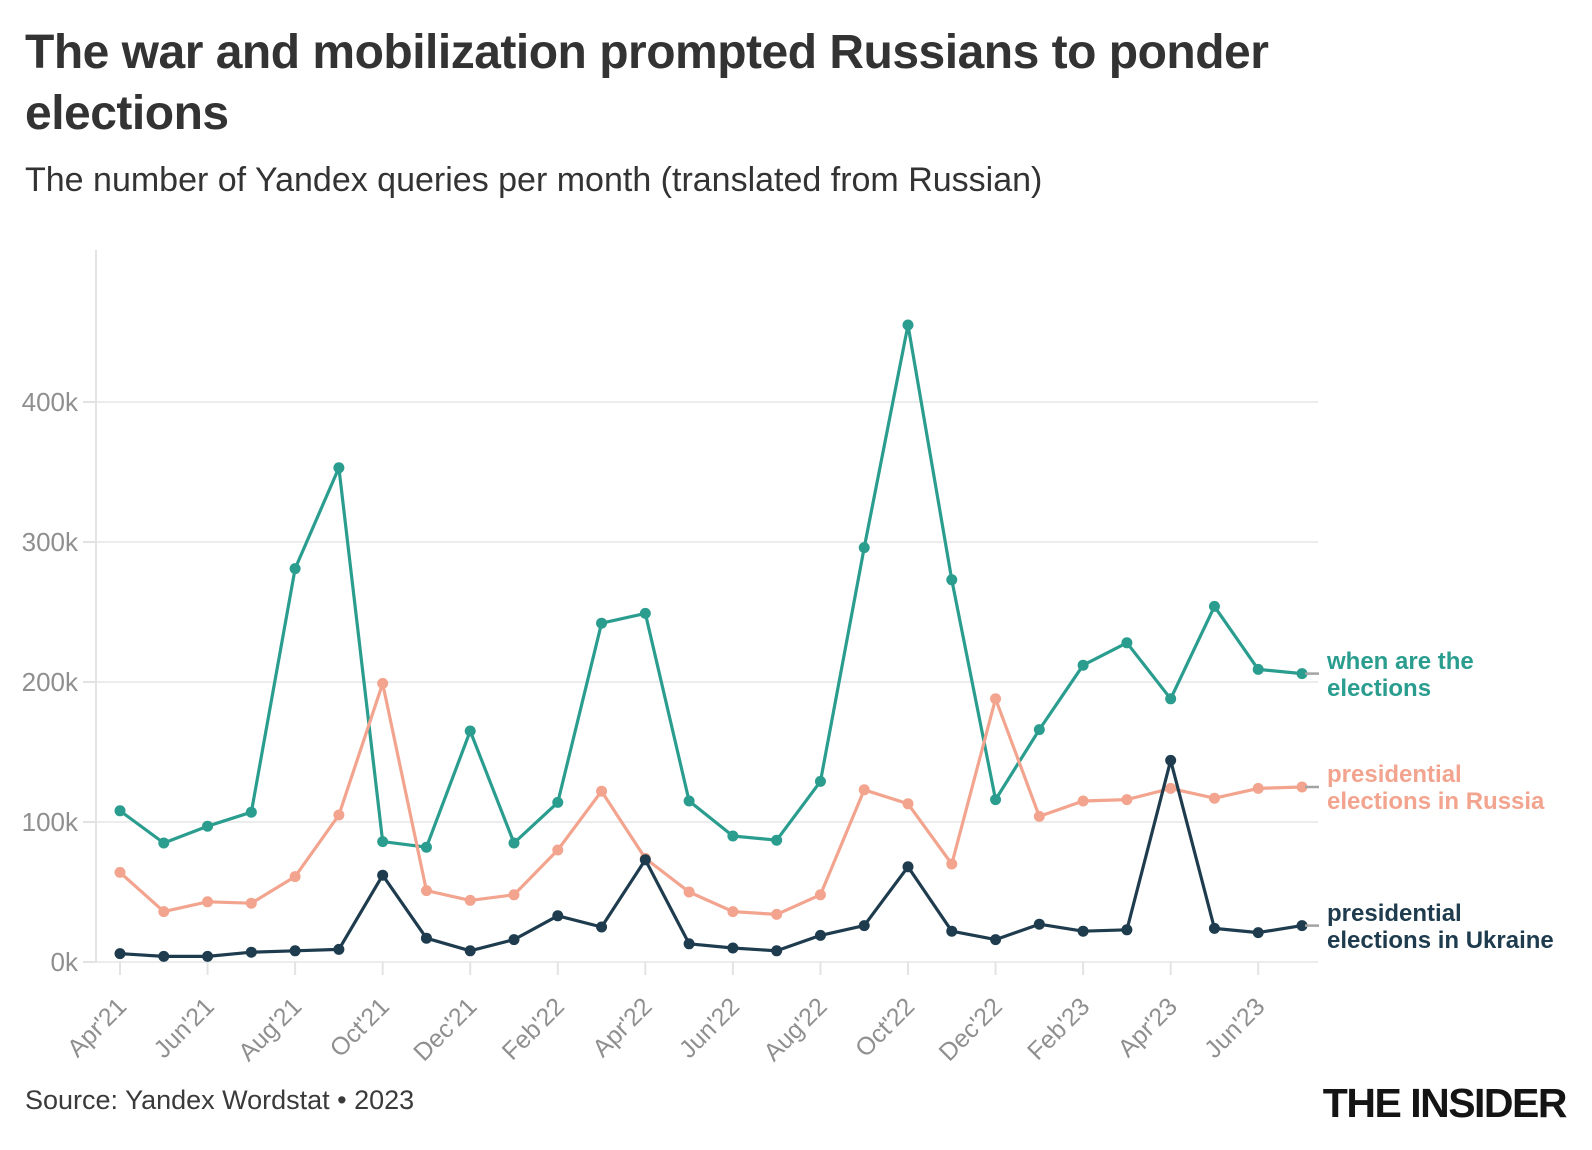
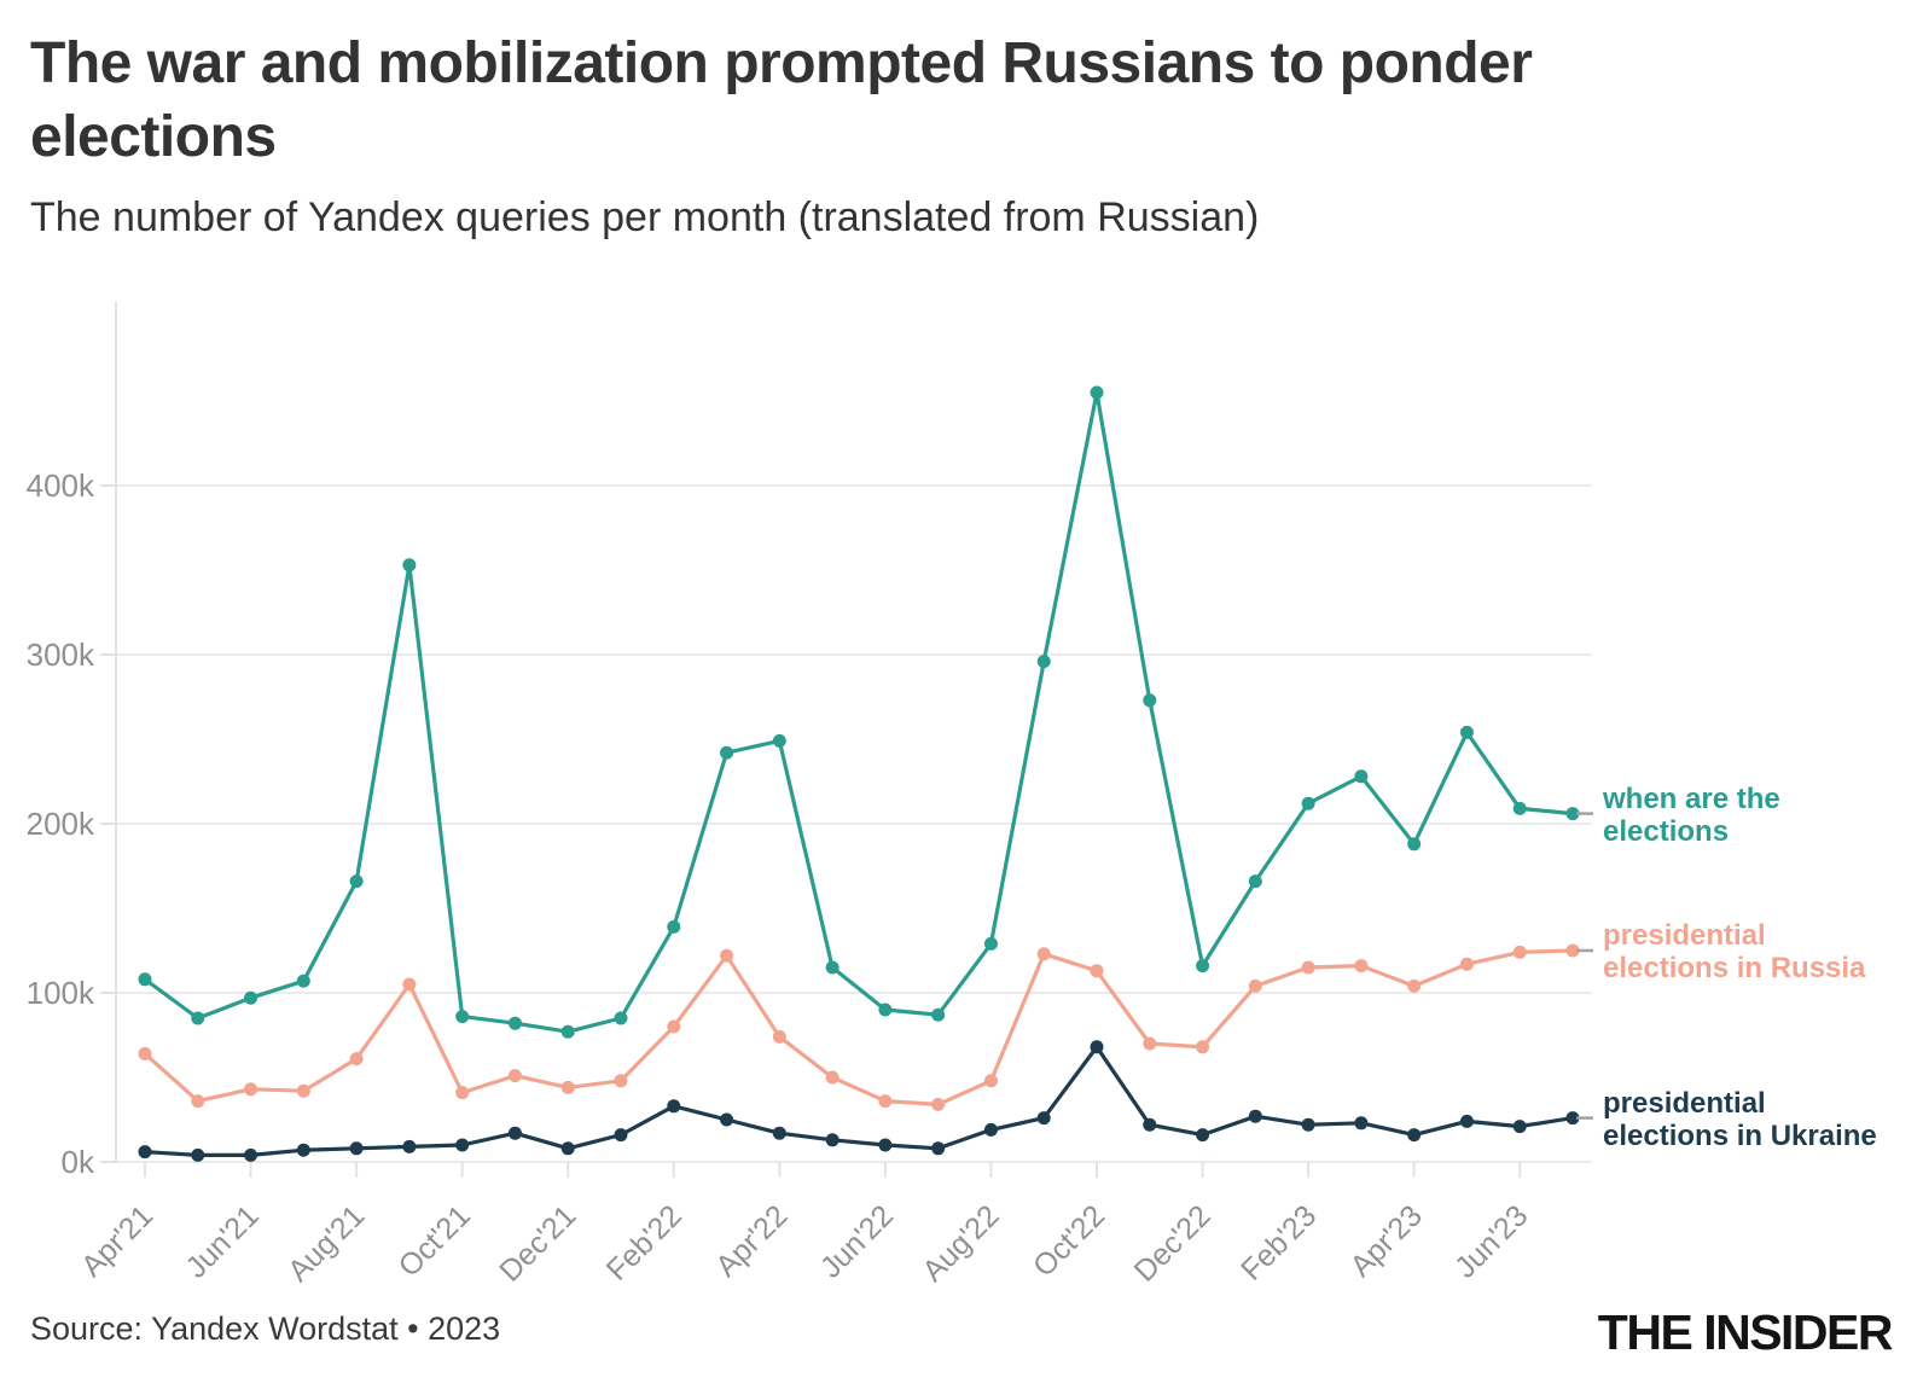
when are the elections/Aug'21: 281k -> 166k
presidential elections in Russia/Oct'21: 199k -> 41k
presidential elections in Ukraine/Oct'21: 62k -> 10k
when are the elections/Dec'21: 165k -> 77k
when are the elections/Feb'22: 114k -> 139k
presidential elections in Ukraine/Apr'22: 73k -> 17k
presidential elections in Russia/Dec'22: 188k -> 68k
presidential elections in Russia/Apr'23: 124k -> 104k
presidential elections in Ukraine/Apr'23: 144k -> 16k
